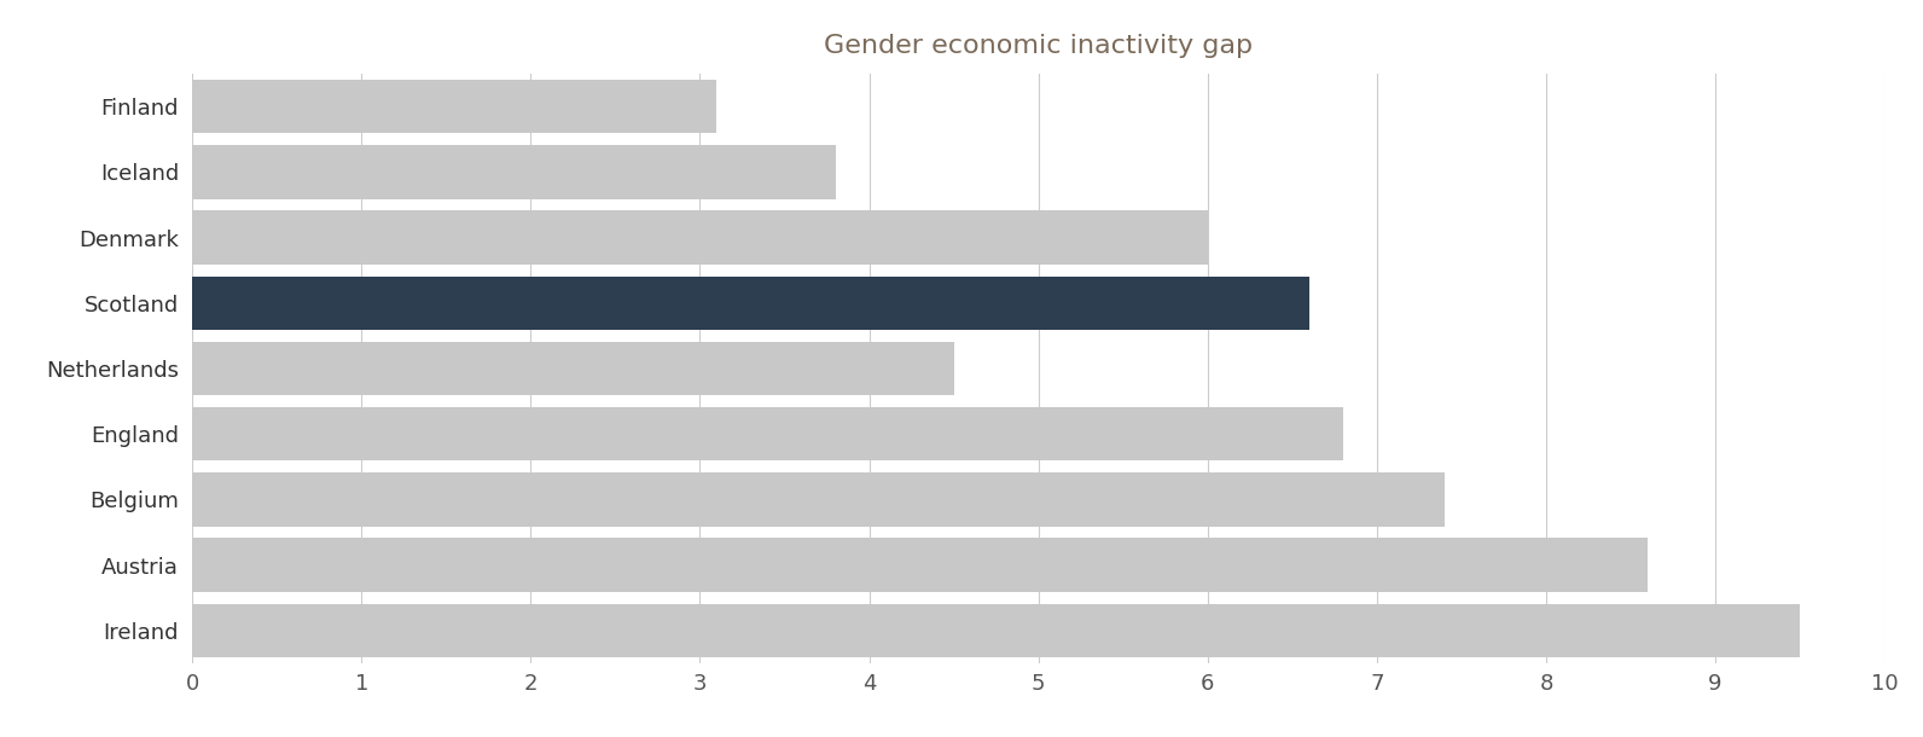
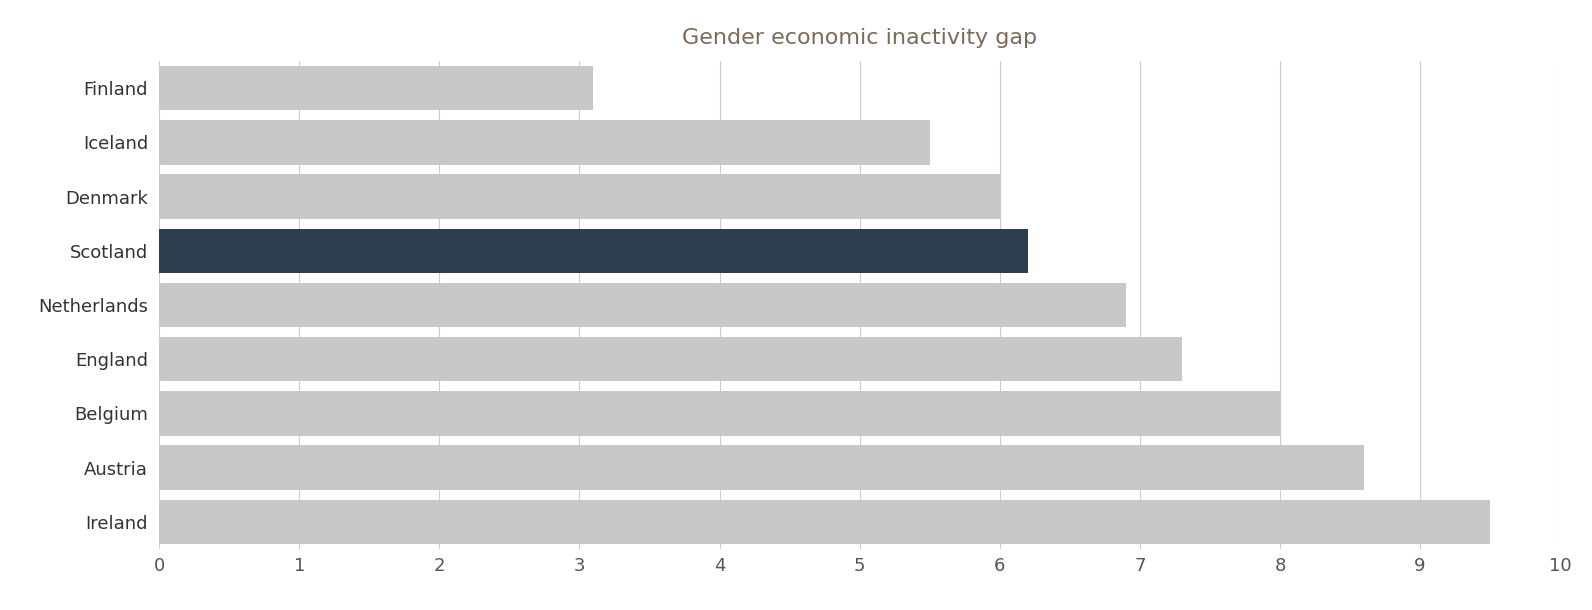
Iceland: 3.8 -> 5.5
Scotland: 6.6 -> 6.2
Netherlands: 4.5 -> 6.9
England: 6.8 -> 7.3
Belgium: 7.4 -> 8.0
